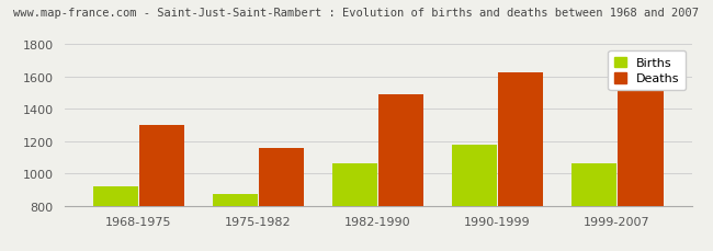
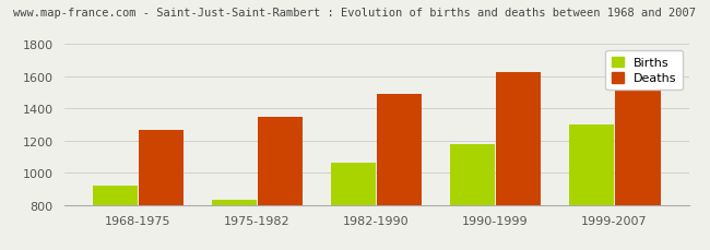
Deaths/1968-1975: 1300 -> 1260
Births/1975-1982: 870 -> 830
Deaths/1975-1982: 1160 -> 1340
Births/1999-2007: 1060 -> 1300
